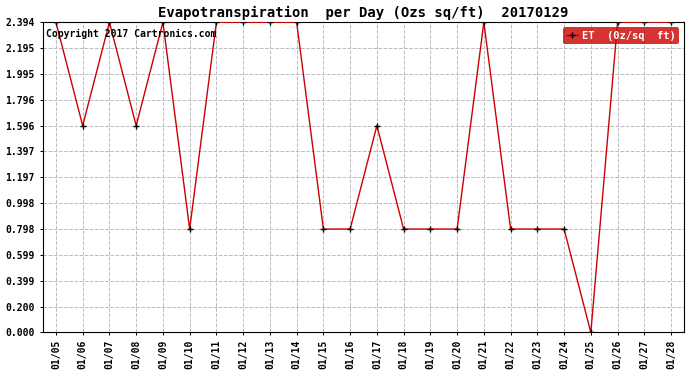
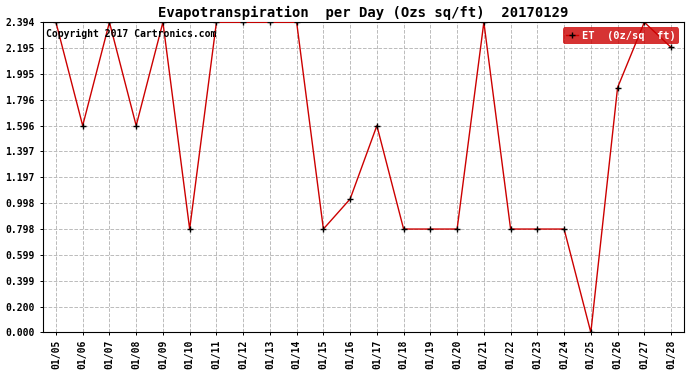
01/16: 0.80 -> 1.03
01/26: 2.39 -> 1.89
01/28: 2.39 -> 2.20
